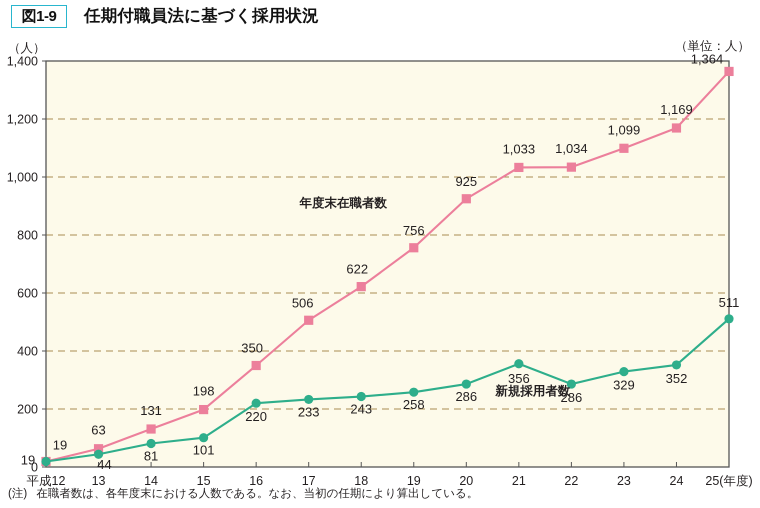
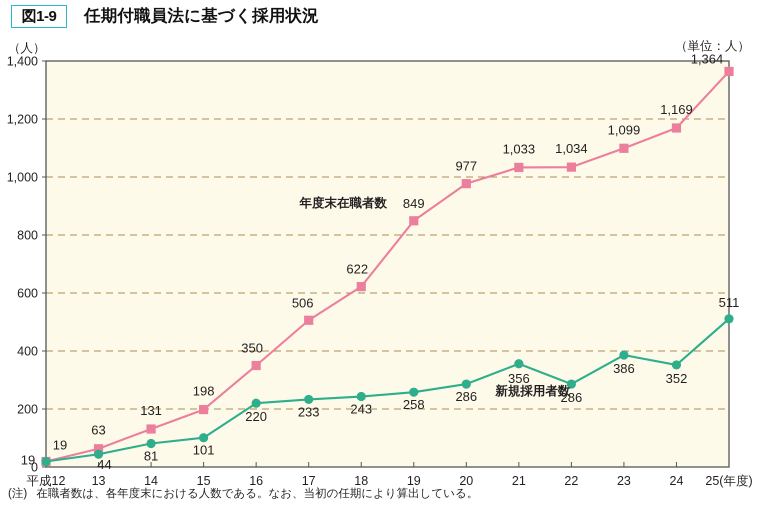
年度末在職者数/19: 756 -> 849
年度末在職者数/20: 925 -> 977
新規採用者数/23: 329 -> 386
